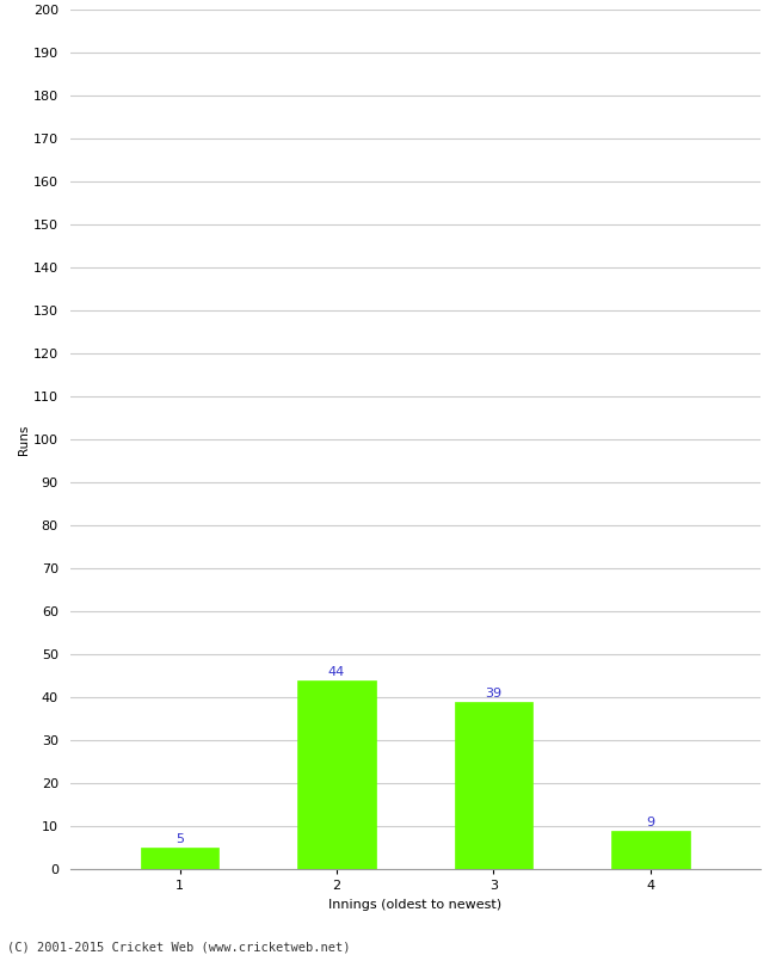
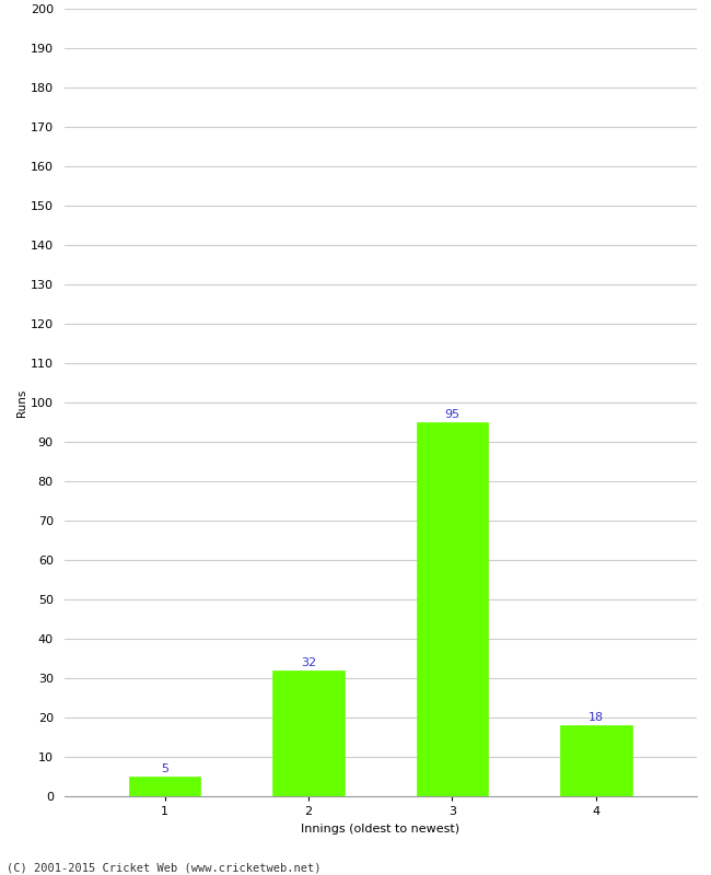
2: 44 -> 32
3: 39 -> 95
4: 9 -> 18
